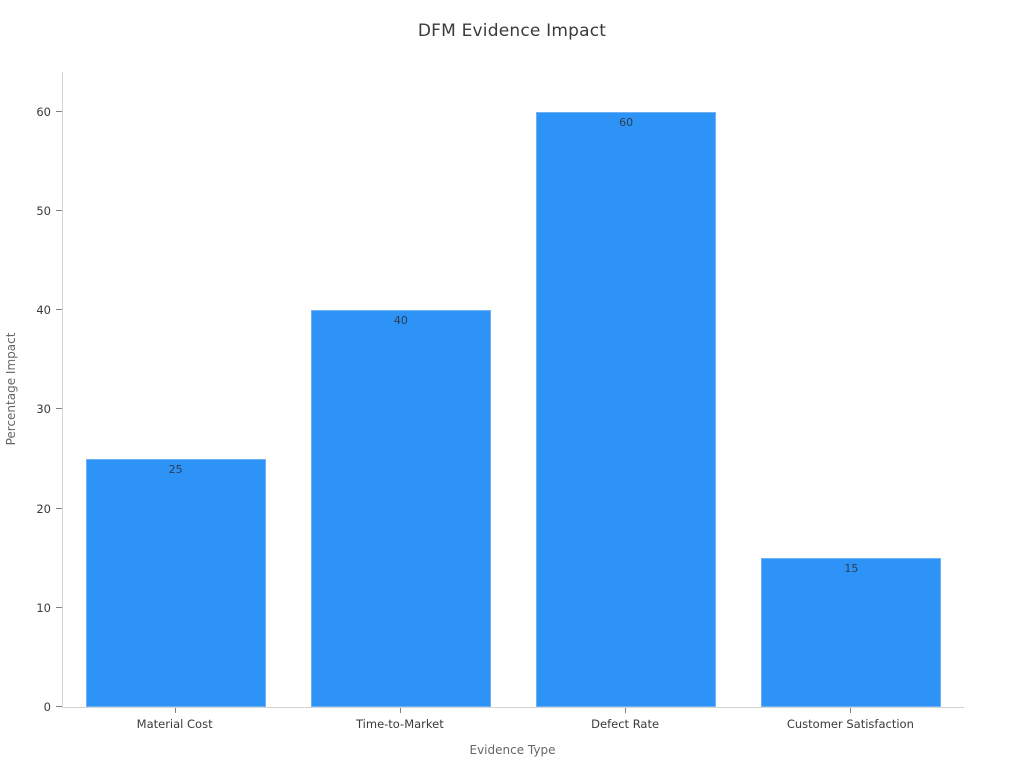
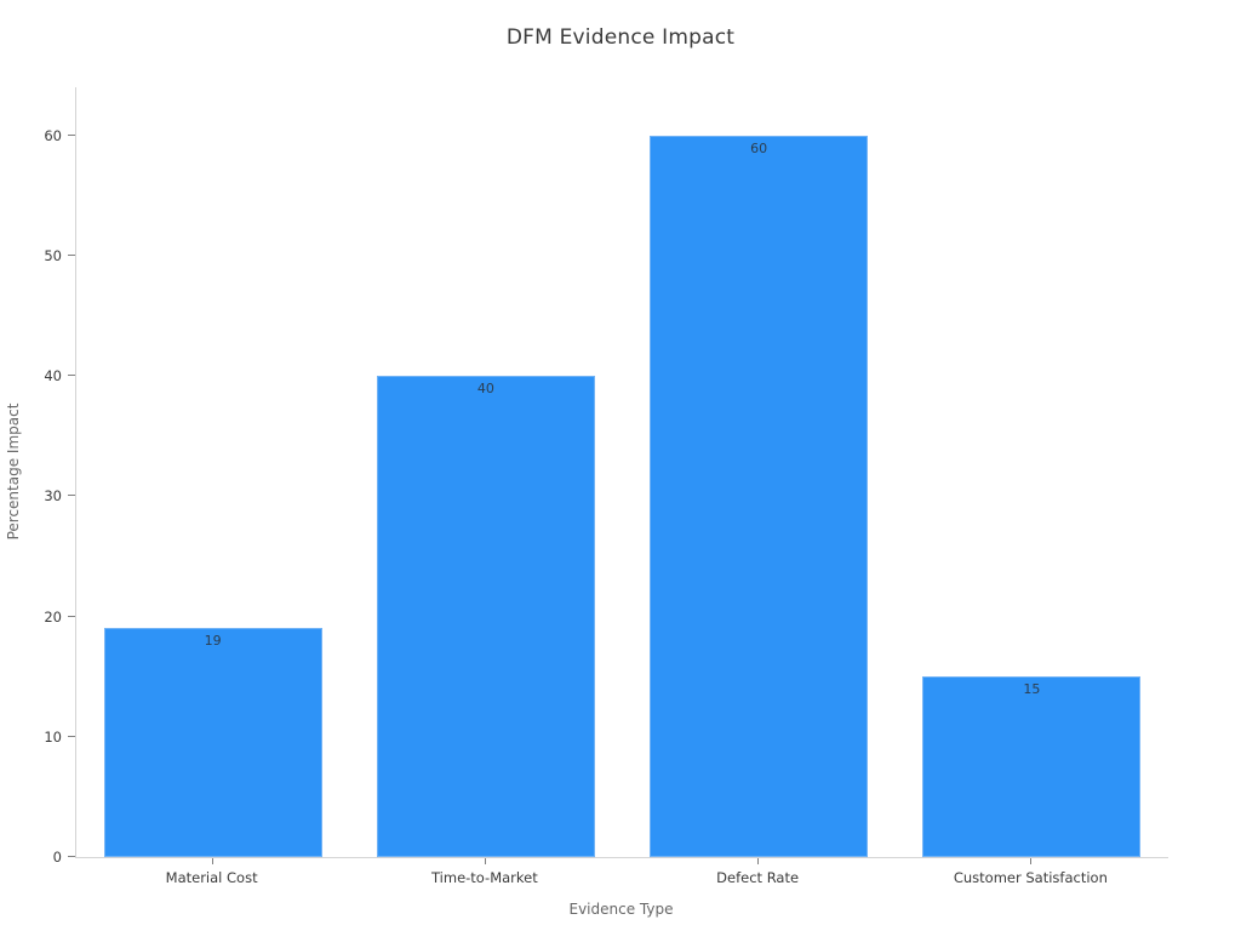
Material Cost: 25 -> 19
